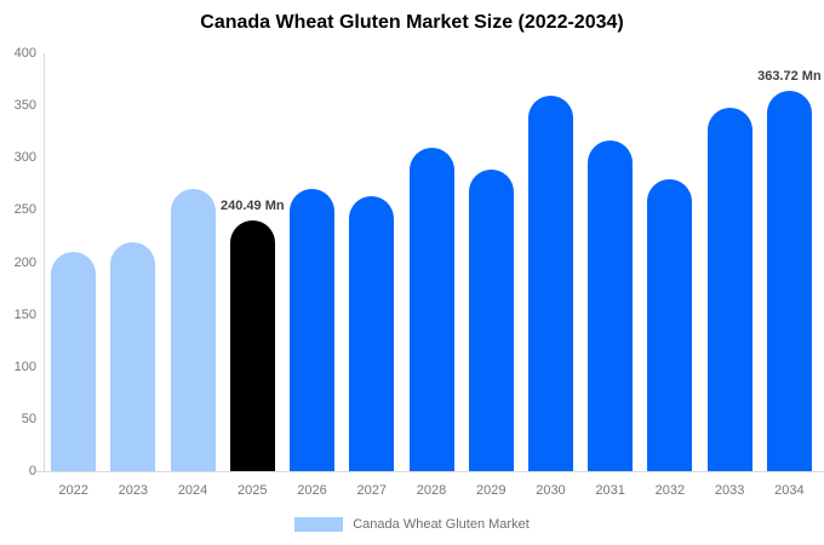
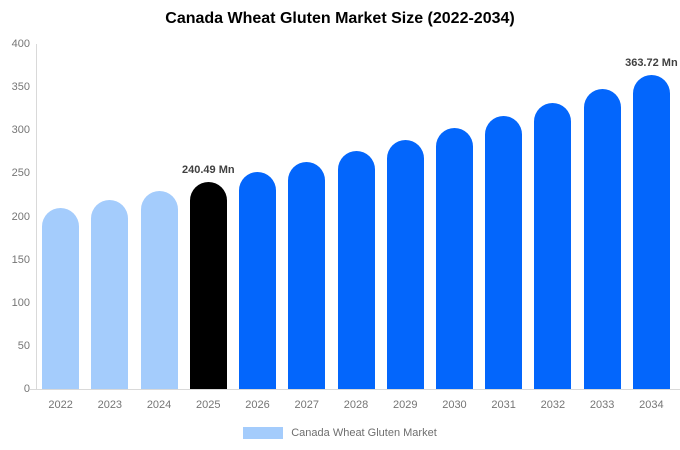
2024: 270 -> 230
2026: 270 -> 250
2028: 310 -> 280
2030: 360 -> 300
2032: 280 -> 330
